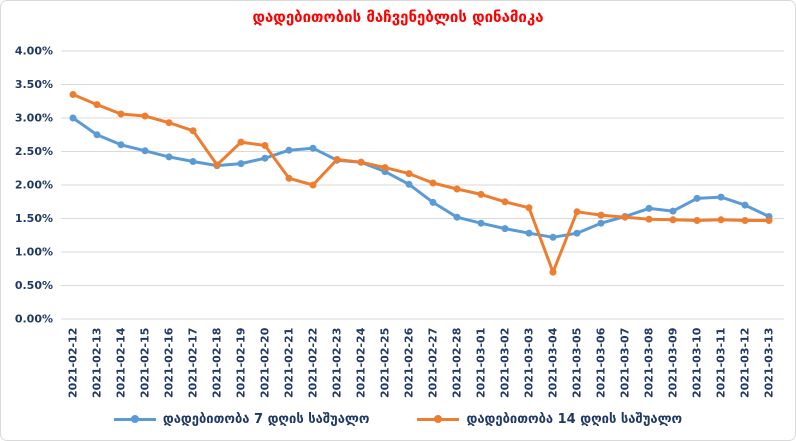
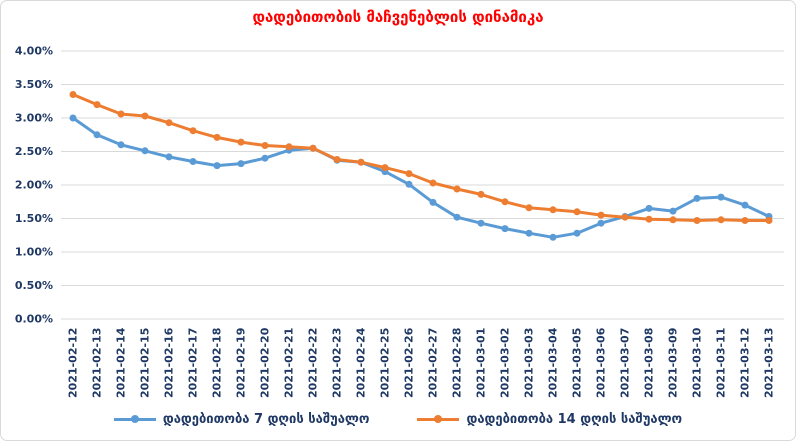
დადებითობა 14 დღის საშუალო/2021-02-18: 2.3% -> 2.7%
დადებითობა 14 დღის საშუალო/2021-02-21: 2.1% -> 2.6%
დადებითობა 14 დღის საშუალო/2021-02-22: 2.0% -> 2.5%
დადებითობა 14 დღის საშუალო/2021-03-04: 0.7% -> 1.6%
